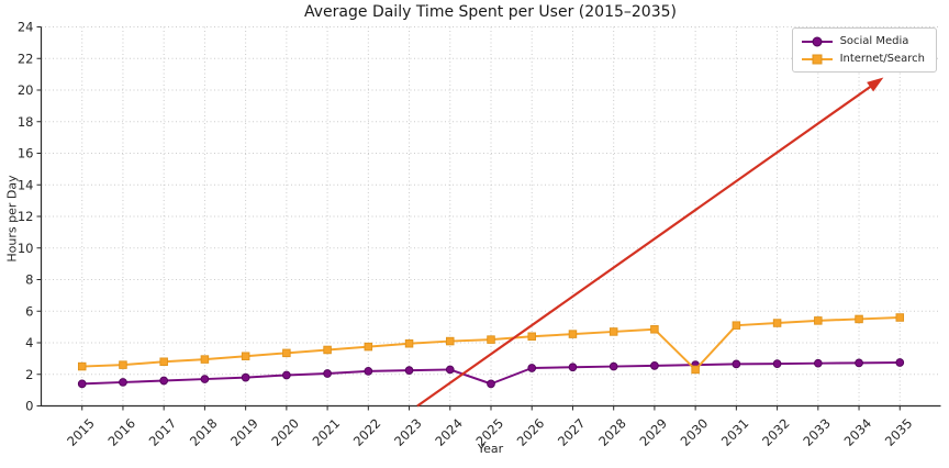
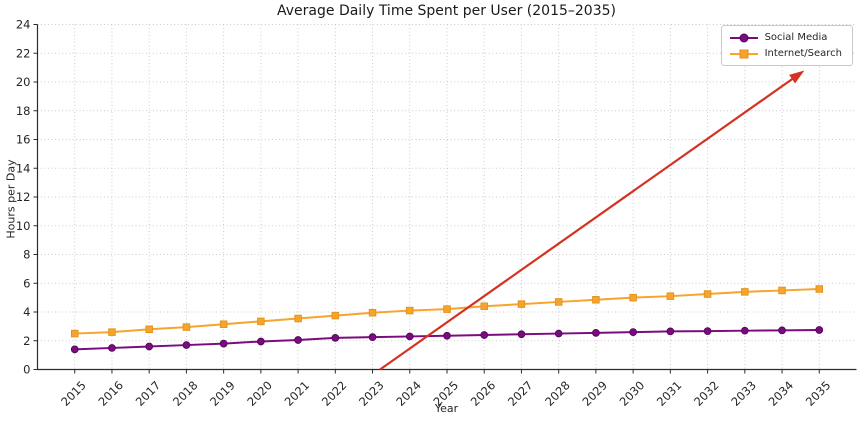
Social Media/2025: 1.4 -> 2.4
Internet/Search/2030: 2.3 -> 5.0
